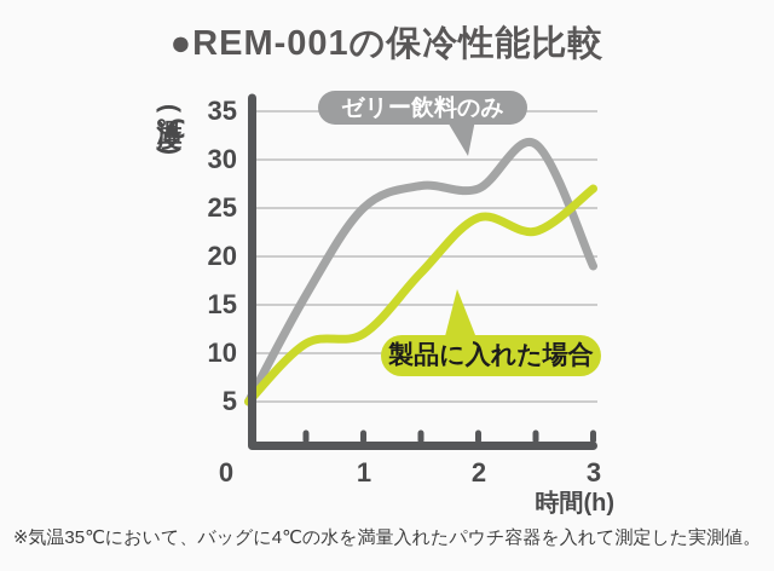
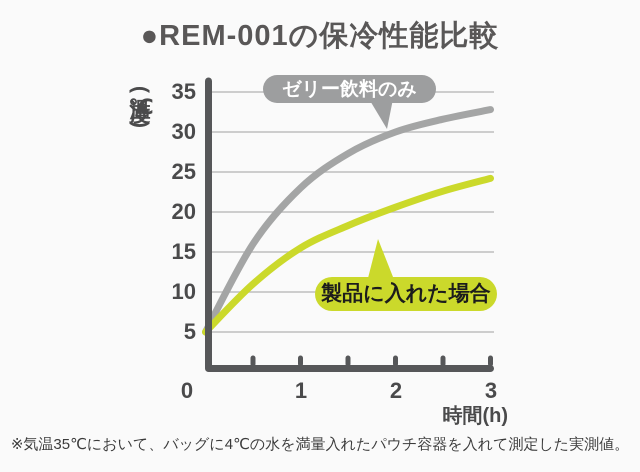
ゼリー飲料のみ/1: 25 -> 23
製品に入れた場合/1: 12 -> 16
ゼリー飲料のみ/2: 27 -> 30
製品に入れた場合/2: 24 -> 21
ゼリー飲料のみ/3: 19 -> 33
製品に入れた場合/3: 27 -> 24
